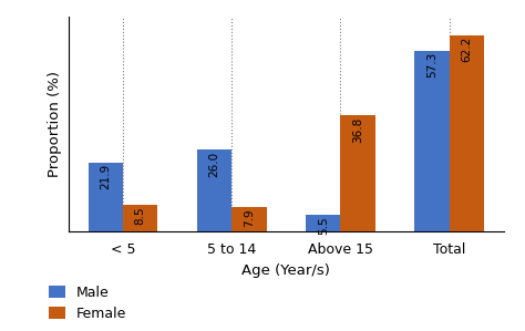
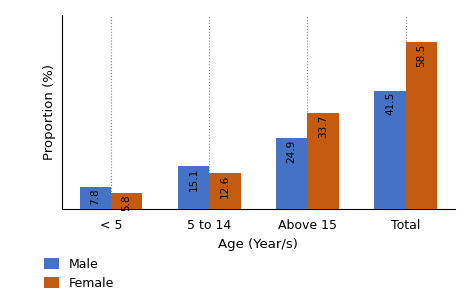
Male/< 5: 21.9 -> 7.8
Female/< 5: 8.5 -> 5.8
Male/5 to 14: 26.0 -> 15.1
Female/5 to 14: 7.9 -> 12.6
Male/Above 15: 5.5 -> 24.9
Female/Above 15: 36.8 -> 33.7
Male/Total: 57.3 -> 41.5
Female/Total: 62.2 -> 58.5
